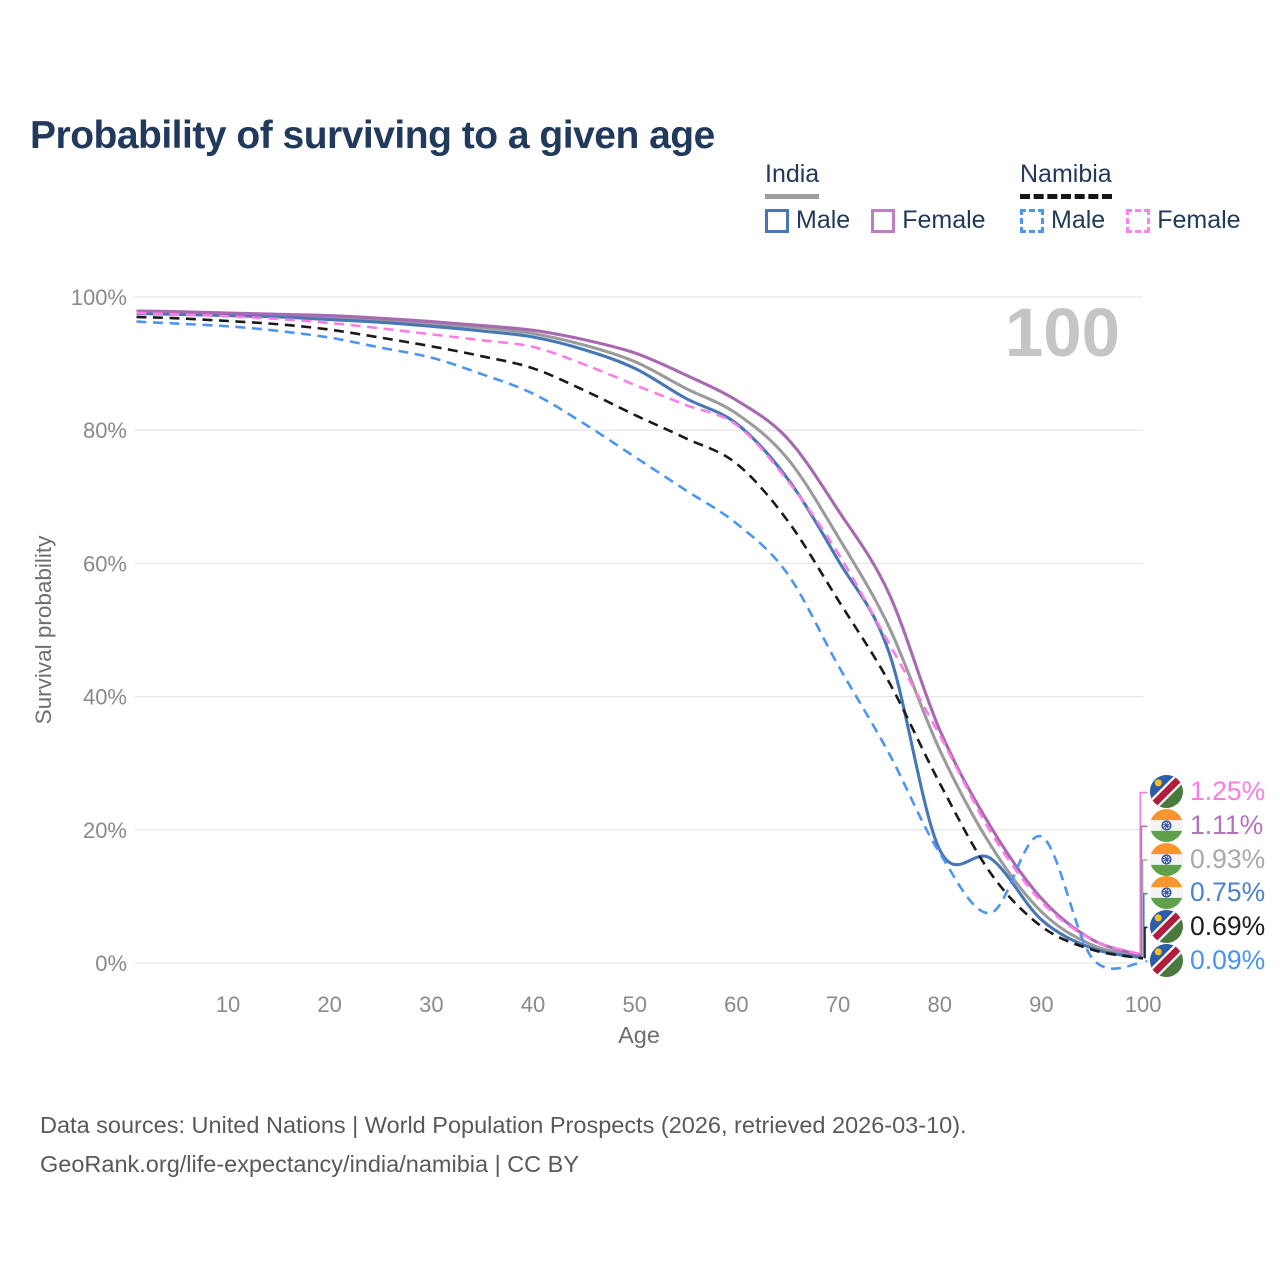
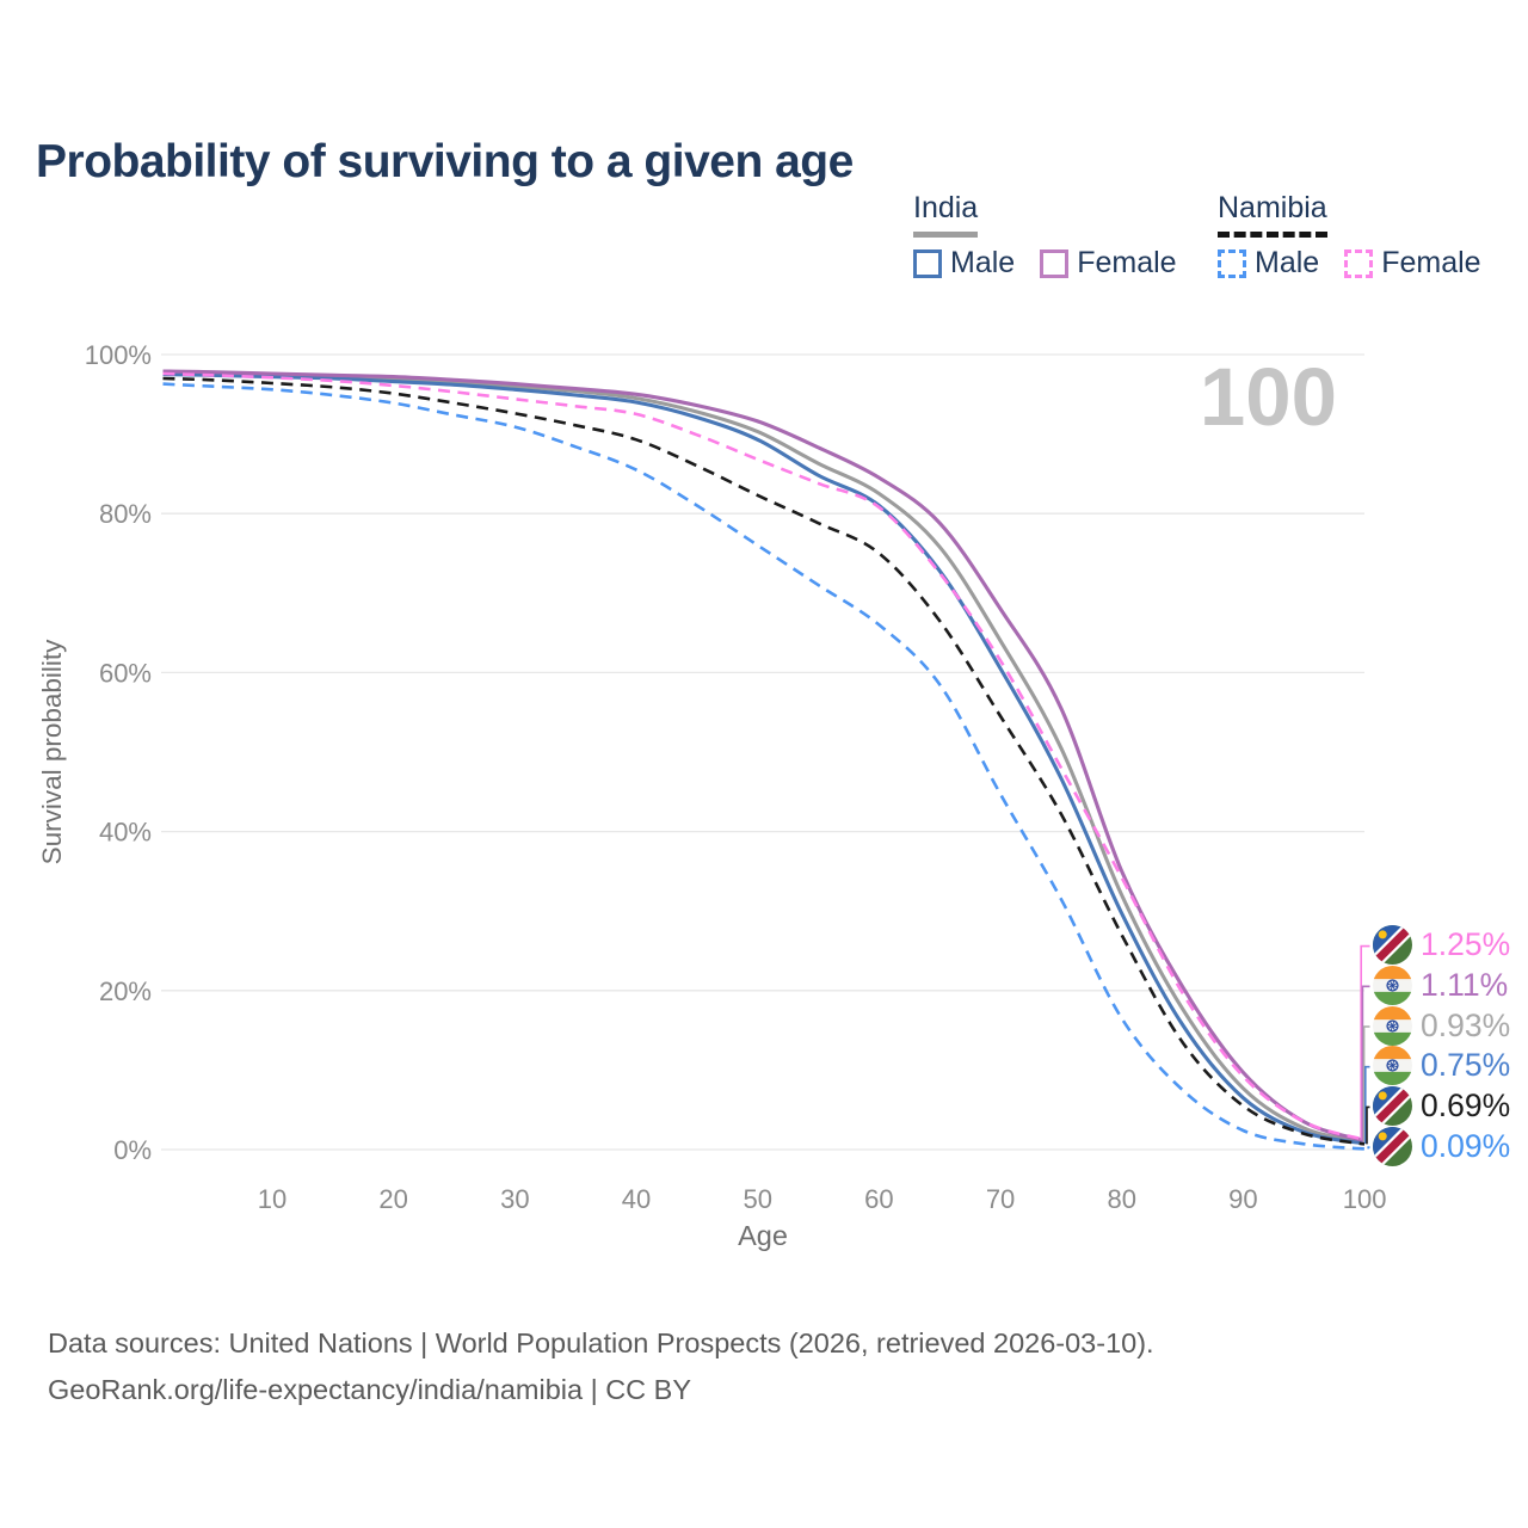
India Male/80: 17% -> 30%
Namibia Male/90: 19% -> 2%
